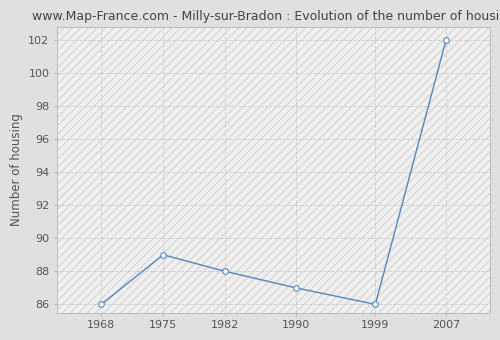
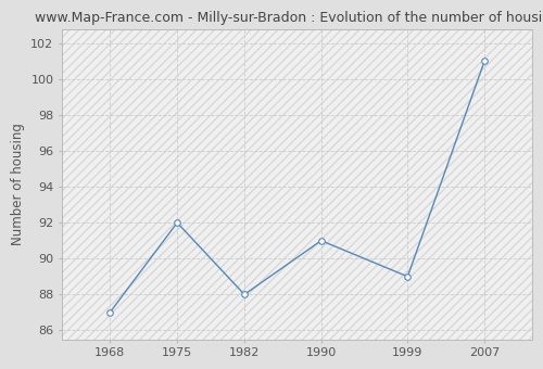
1968: 86 -> 87
1975: 89 -> 92
1990: 87 -> 91
1999: 86 -> 89
2007: 102 -> 101
